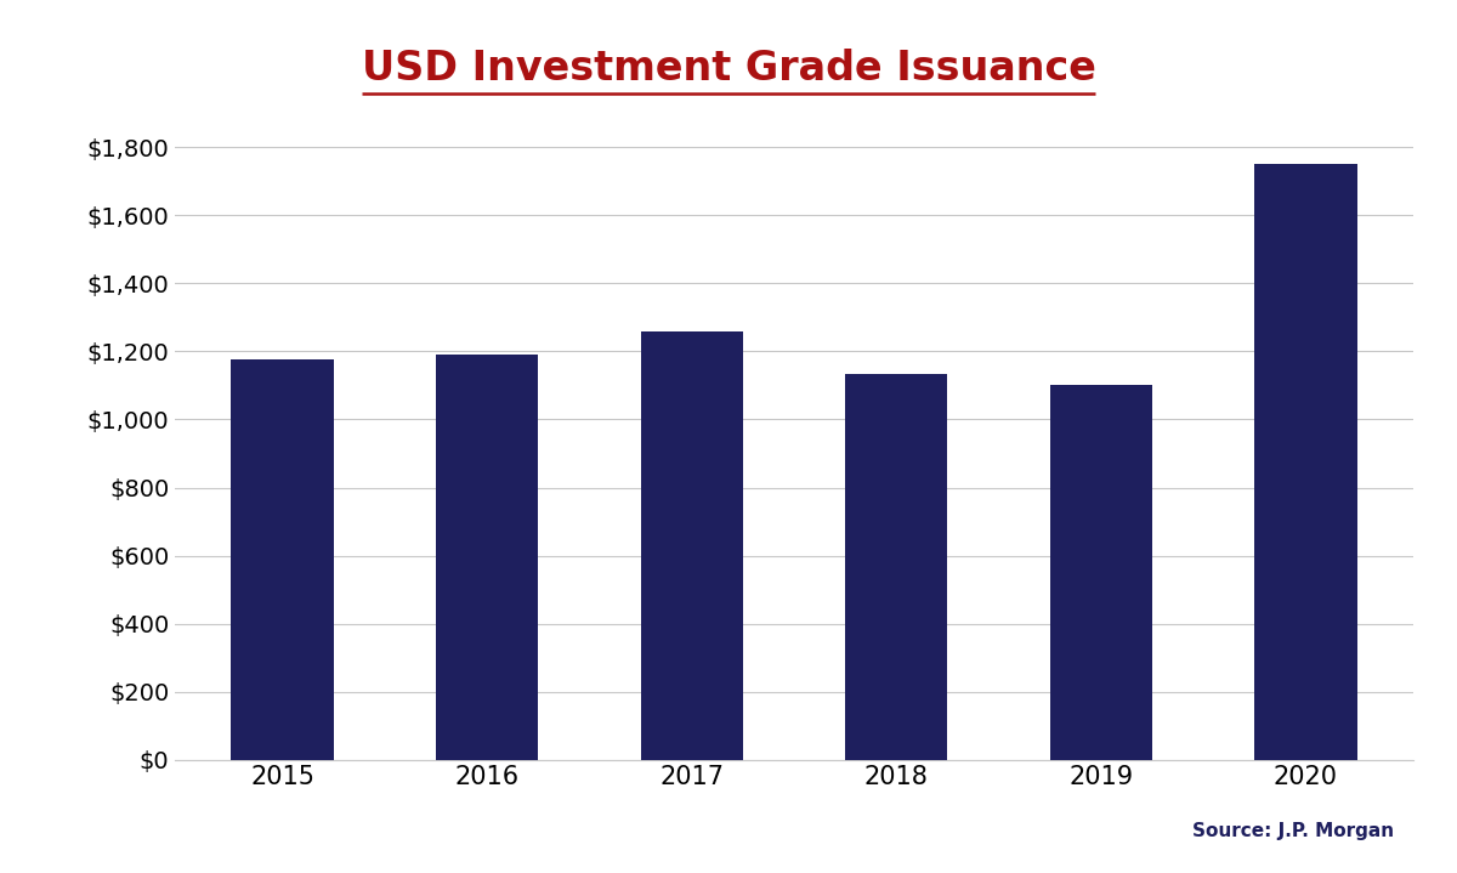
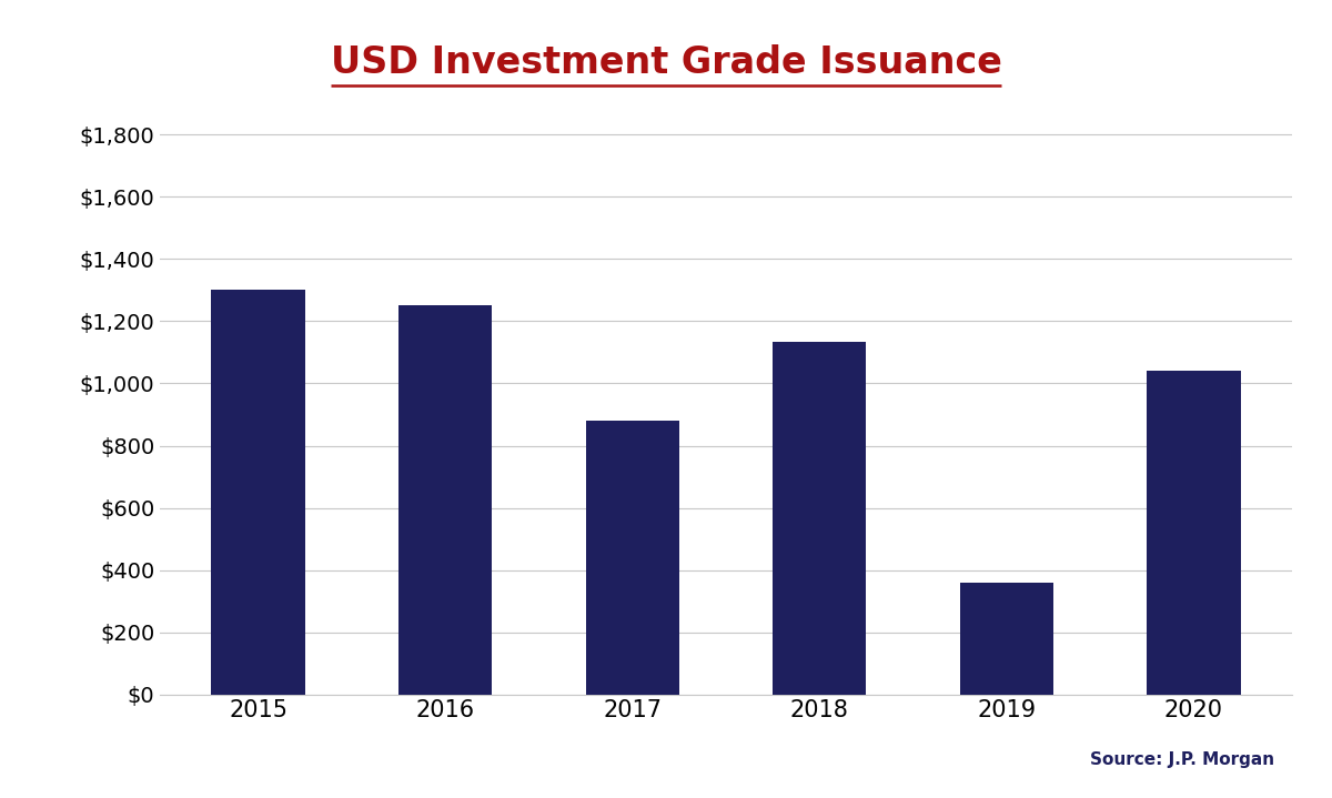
2015: $1,175 -> $1,300
2016: $1,190 -> $1,250
2017: $1,260 -> $880
2019: $1,100 -> $360
2020: $1,750 -> $1,040
